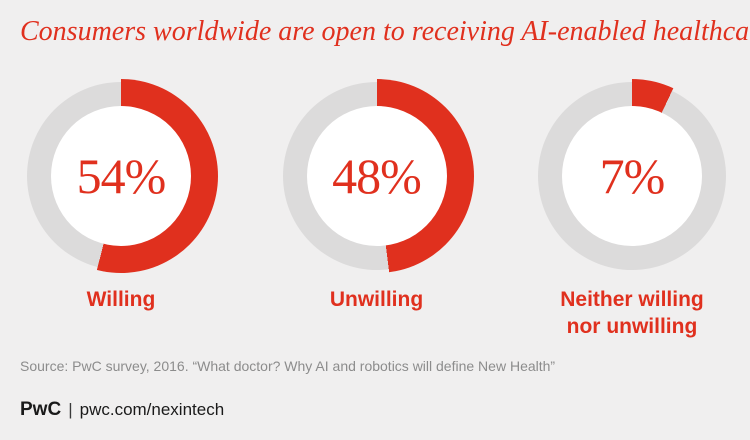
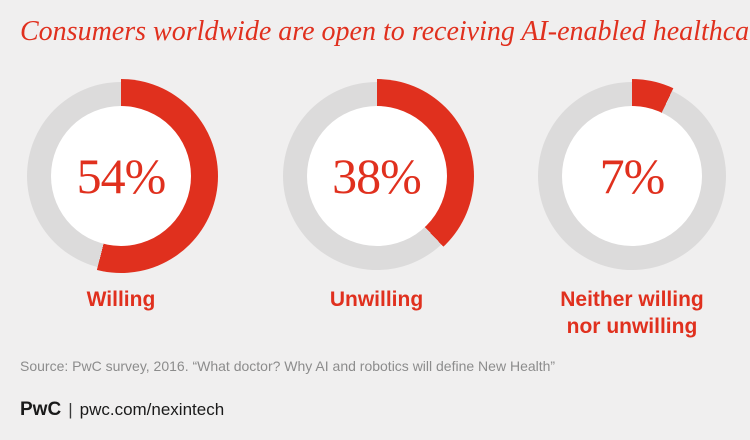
Unwilling: 48% -> 38%
